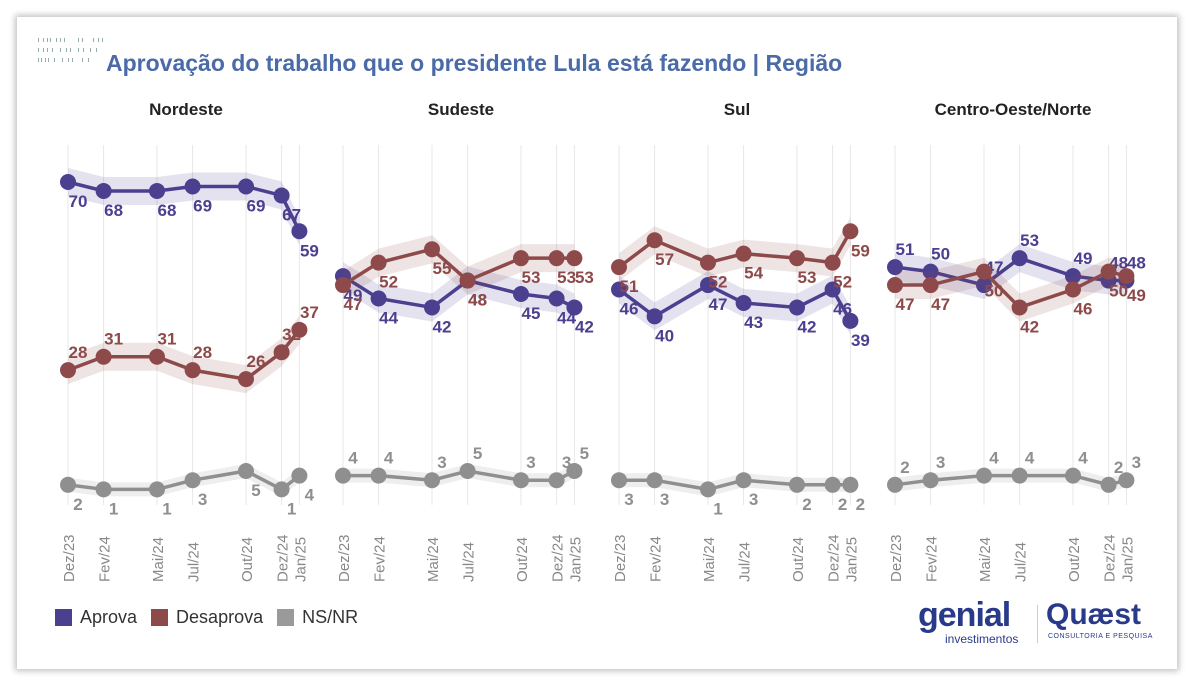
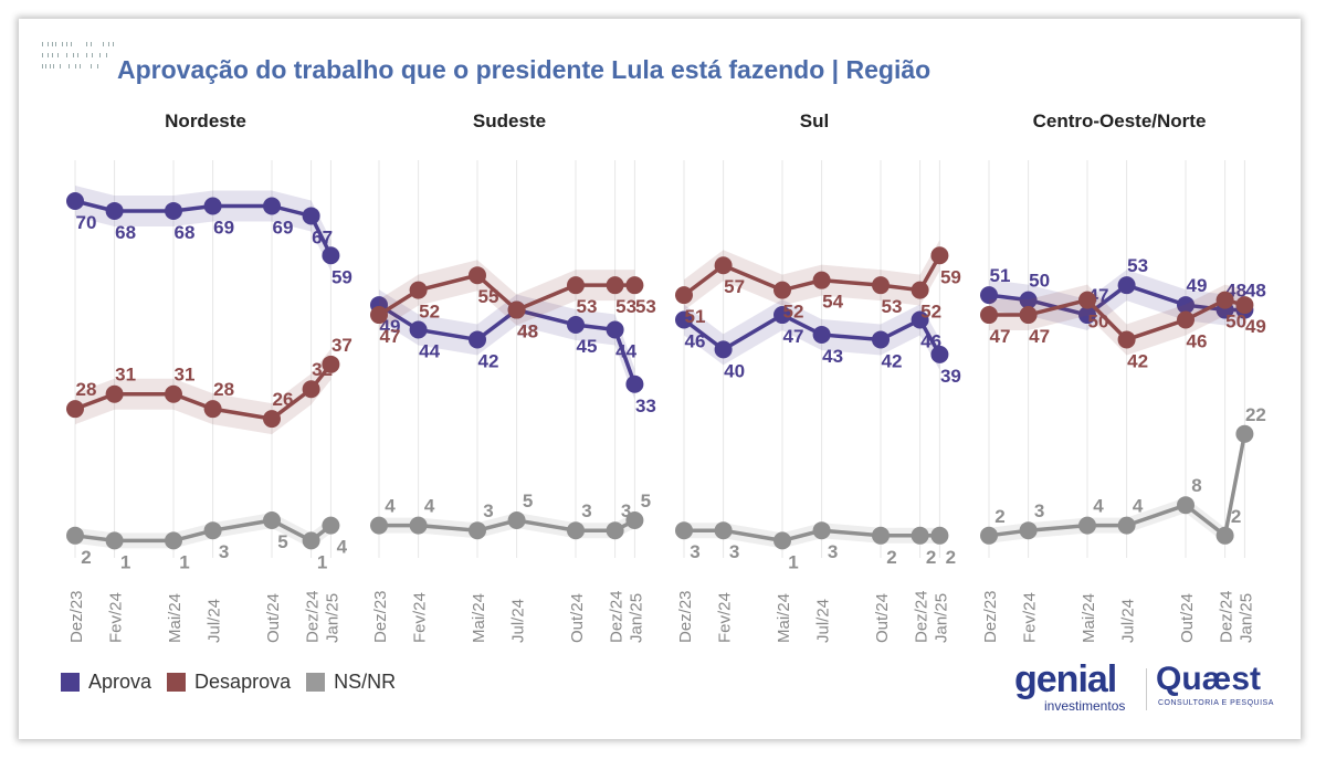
Sudeste/Aprova/Jan/25: 42 -> 33
Centro-Oeste/Norte/NS/NR/Out/24: 4 -> 8
Centro-Oeste/Norte/NS/NR/Jan/25: 3 -> 22
